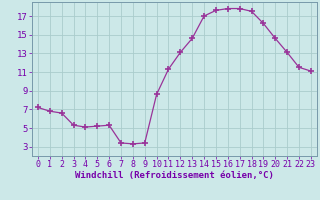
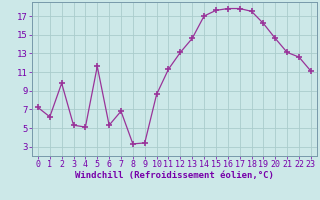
1: 6.8 -> 6.2
2: 6.6 -> 9.8
5: 5.2 -> 11.6
7: 3.4 -> 6.8
22: 11.5 -> 12.6
